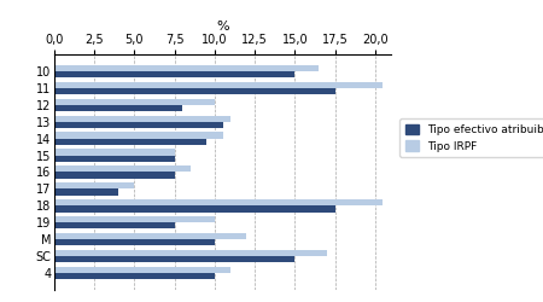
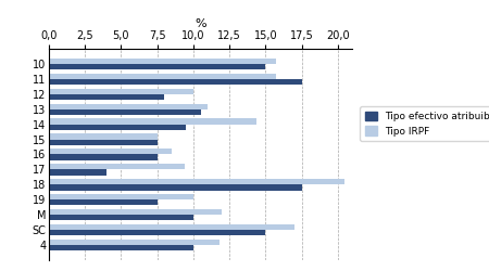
Tipo IRPF/10: 16,5 -> 15,7
Tipo IRPF/11: 20,5 -> 15,7
Tipo IRPF/14: 10,5 -> 14,4
Tipo IRPF/17: 5,0 -> 9,4
Tipo IRPF/4: 11,0 -> 11,8
